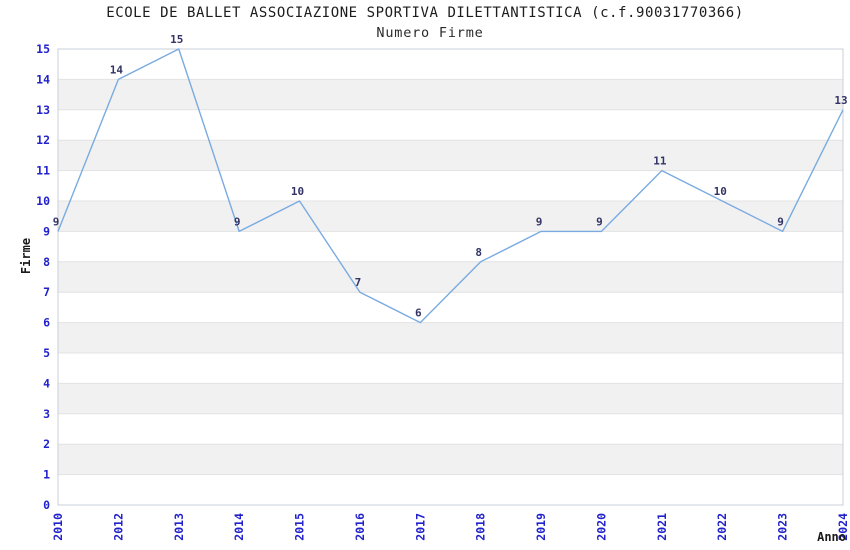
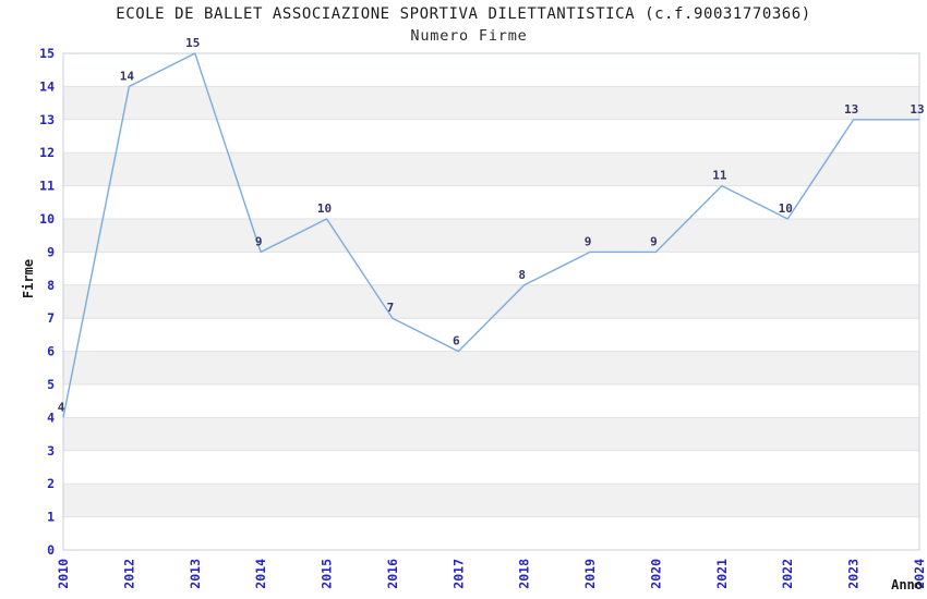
2010: 9 -> 4
2023: 9 -> 13
